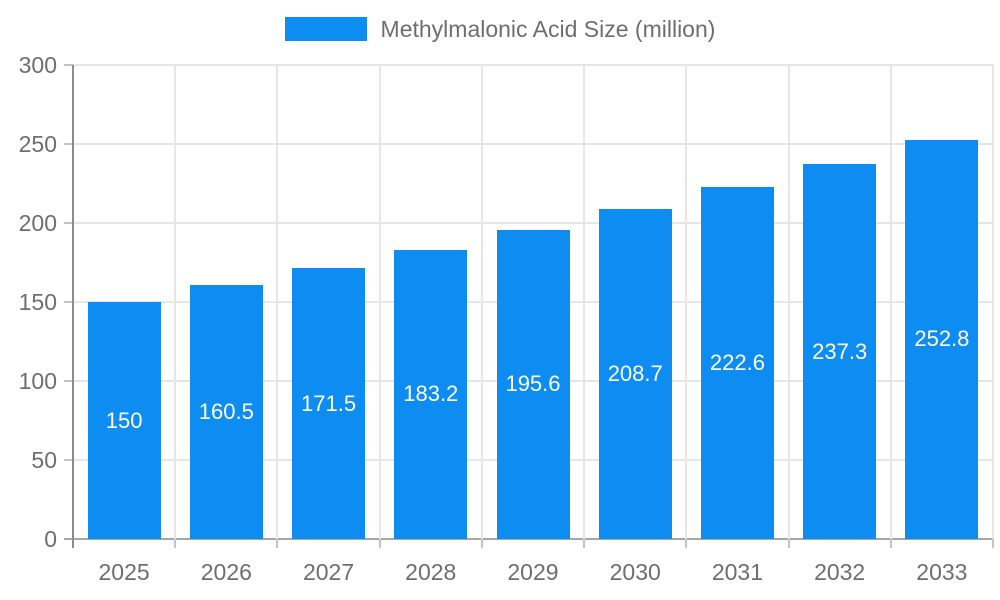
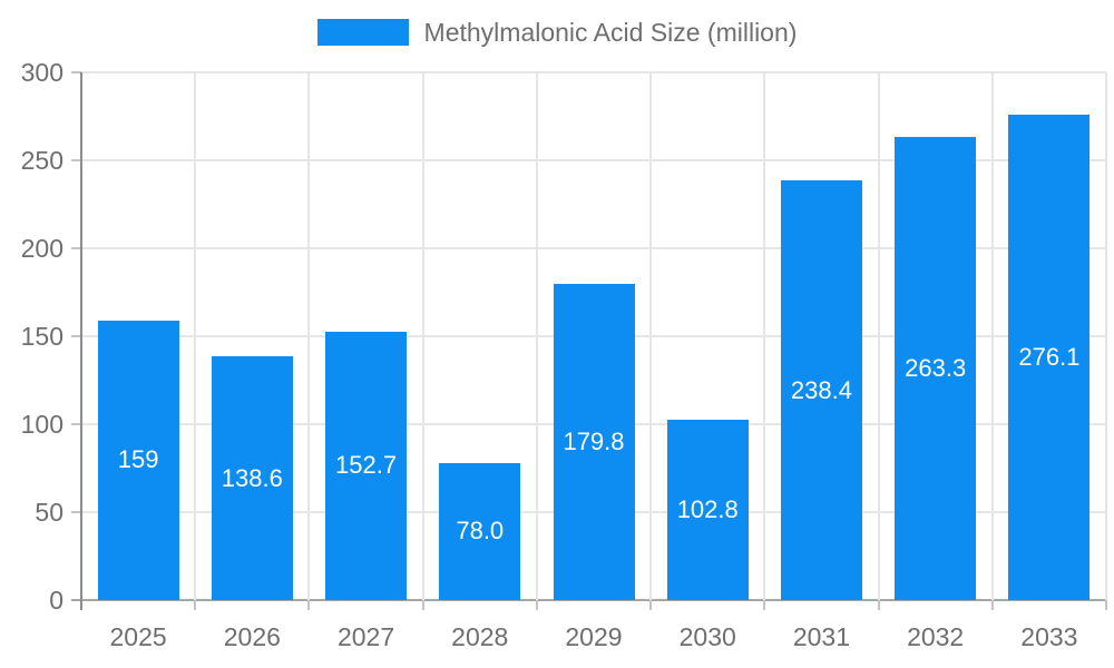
2025: 150 -> 159
2026: 160.5 -> 138.6
2027: 171.5 -> 152.7
2028: 183.2 -> 78.0
2029: 195.6 -> 179.8
2030: 208.7 -> 102.8
2031: 222.6 -> 238.4
2032: 237.3 -> 263.3
2033: 252.8 -> 276.1
